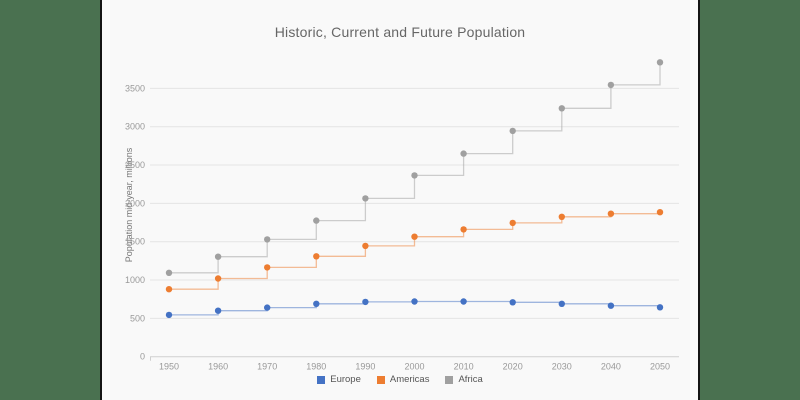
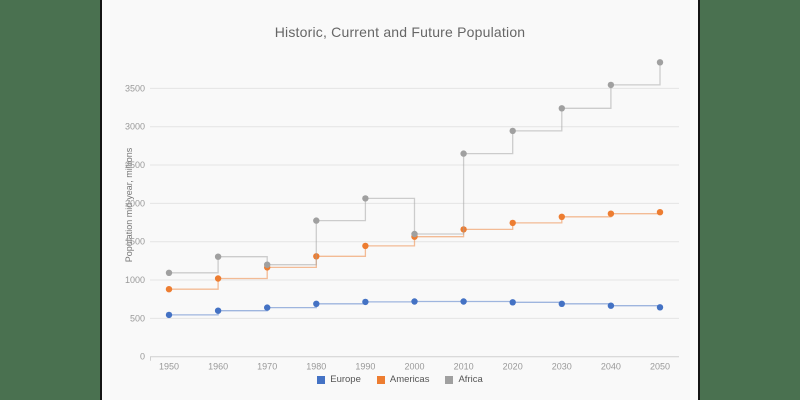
Africa/1970: 1500 -> 1200
Africa/2000: 2400 -> 1600
